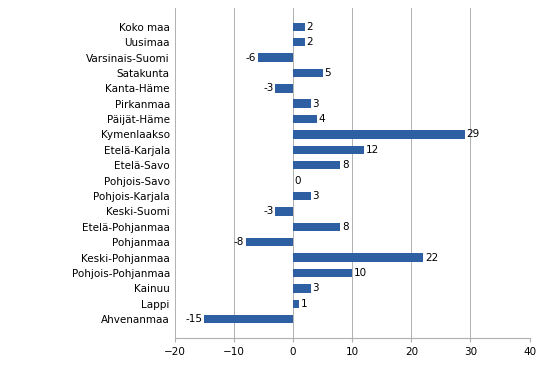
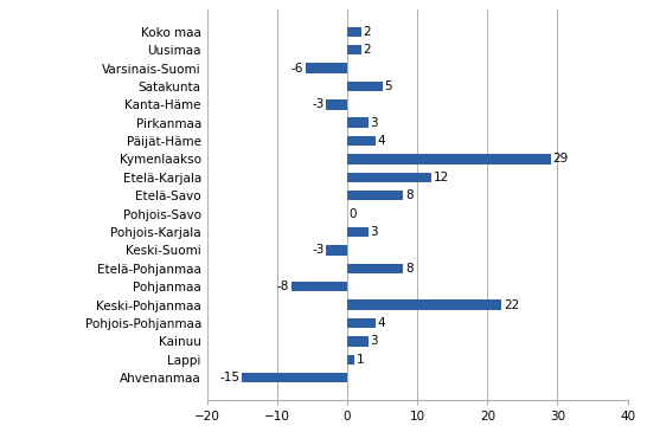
Pohjois-Pohjanmaa: 10 -> 4
